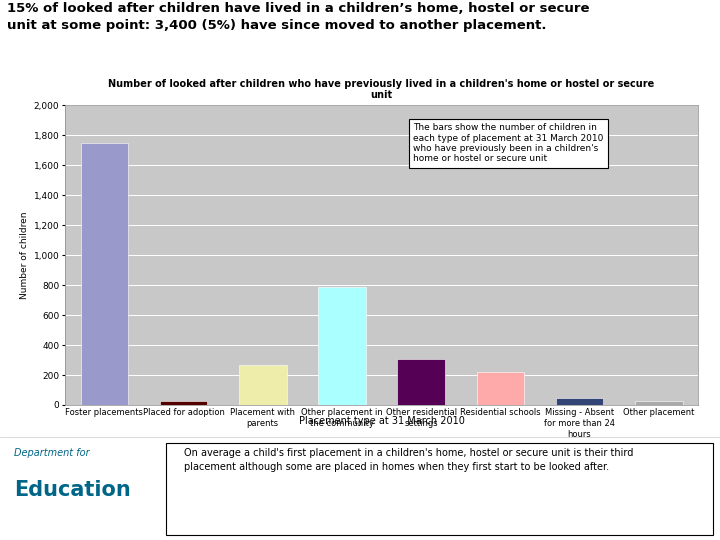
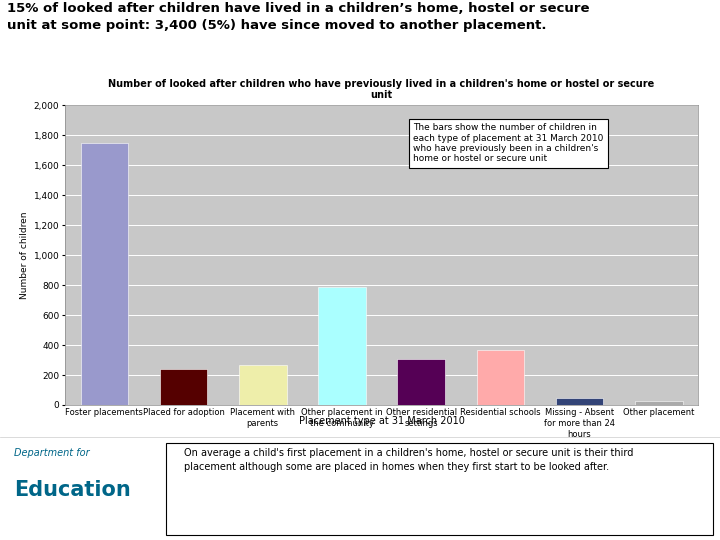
Placed for adoption: 30 -> 240
Residential schools: 220 -> 370
